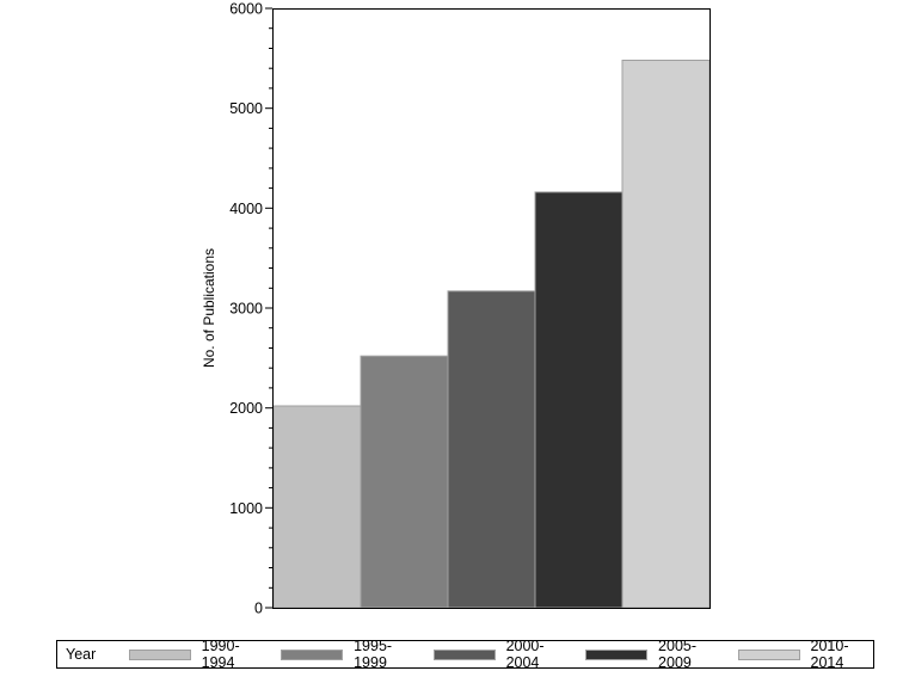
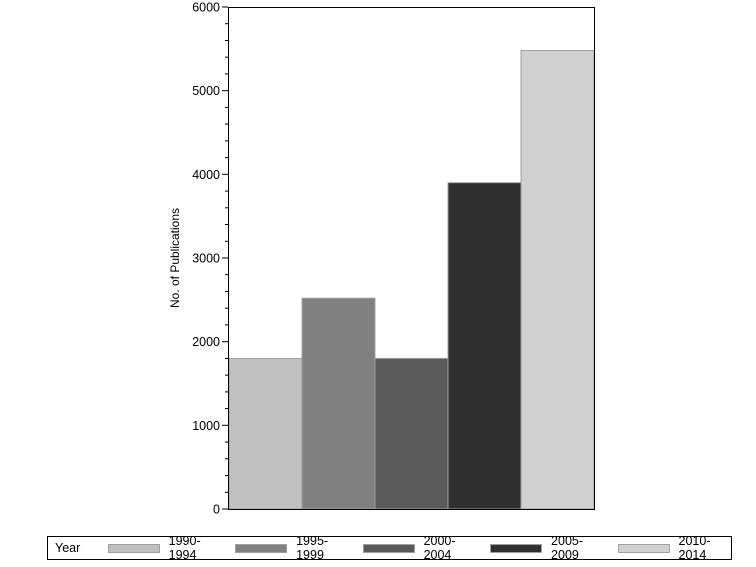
1990-1994: 2000 -> 1800
2000-2004: 3200 -> 1800
2005-2009: 4200 -> 3900
